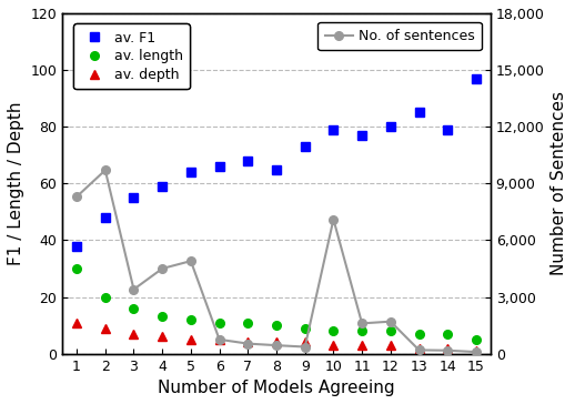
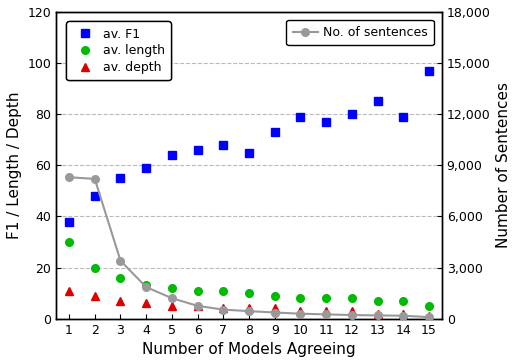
No. of sentences/2: 9,700 -> 8,200
No. of sentences/4: 4,500 -> 1,800
No. of sentences/5: 4,900 -> 1,200
No. of sentences/10: 7,100 -> 300
No. of sentences/11: 1,600 -> 200
No. of sentences/12: 1,700 -> 200
